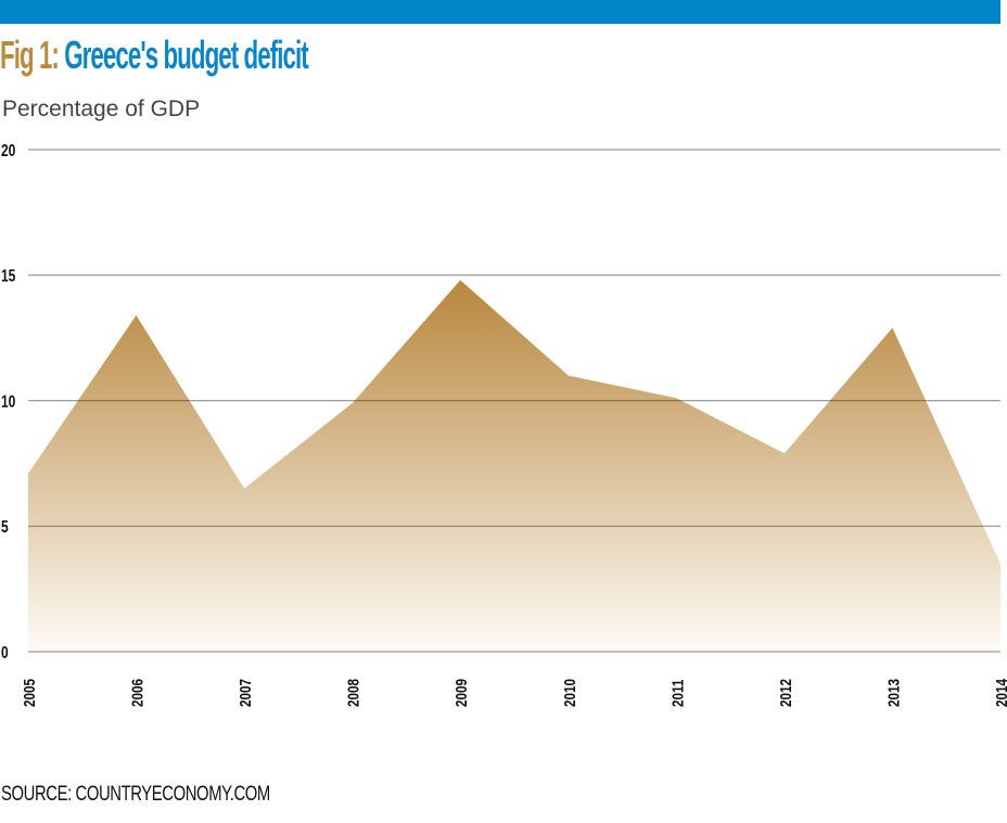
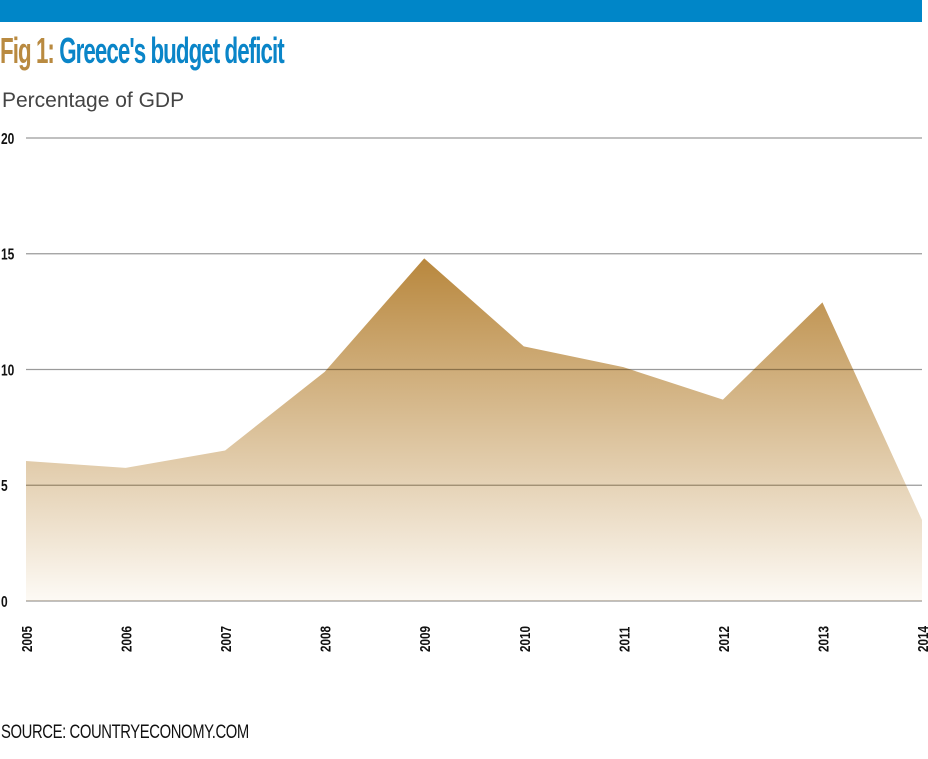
2005: 7.1 -> 6.0
2006: 13.4 -> 5.8
2012: 7.9 -> 8.7
